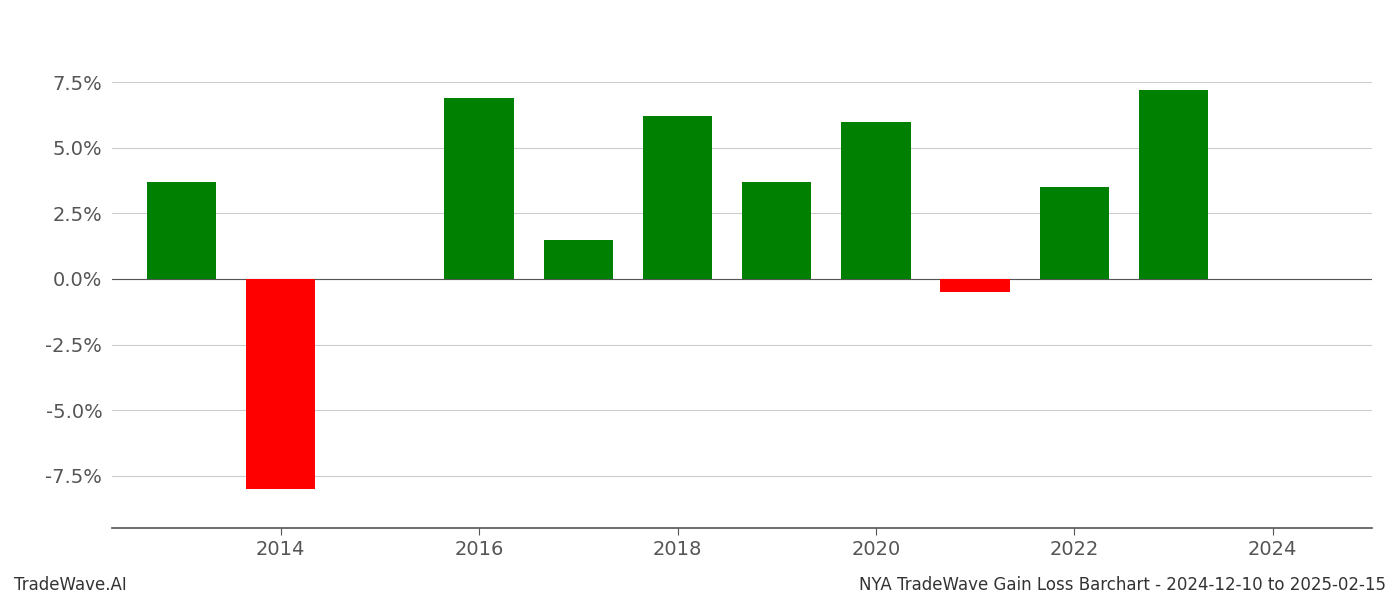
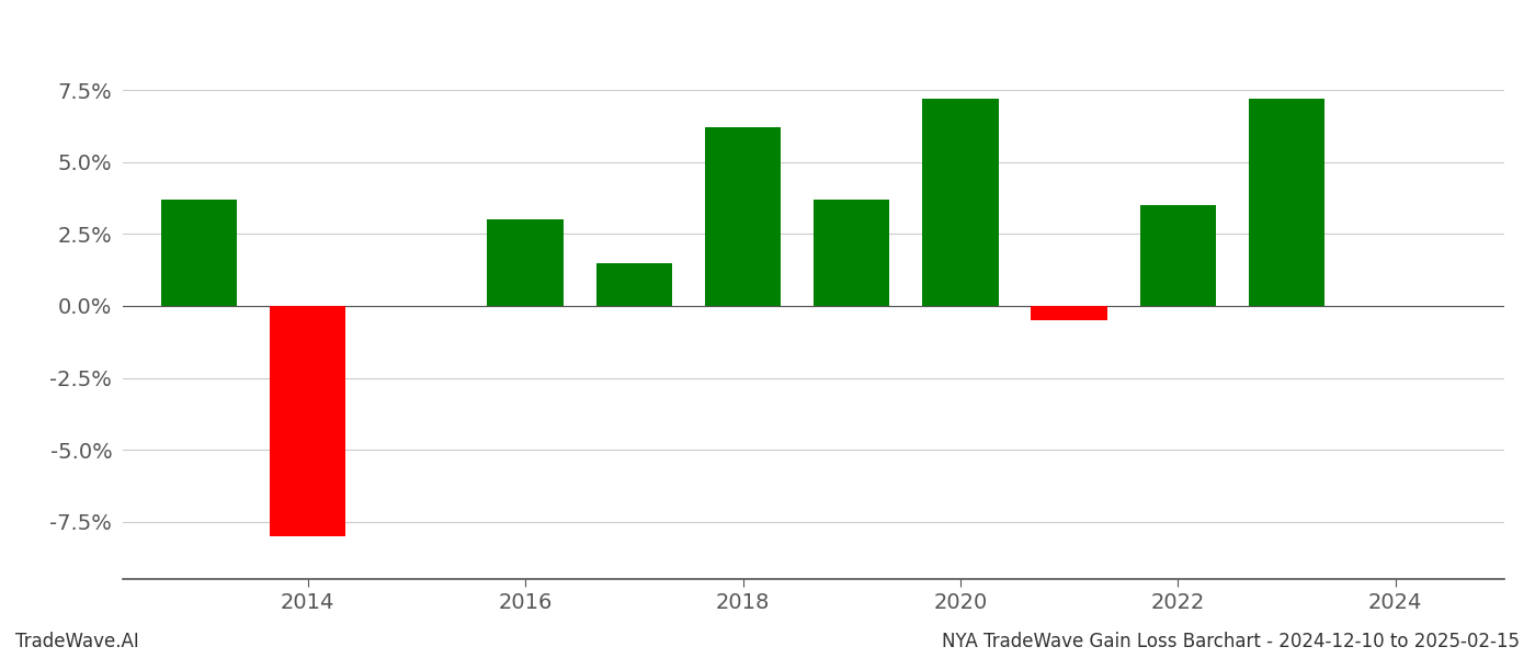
2016: 6.9% -> 3.0%
2020: 6.0% -> 7.2%
